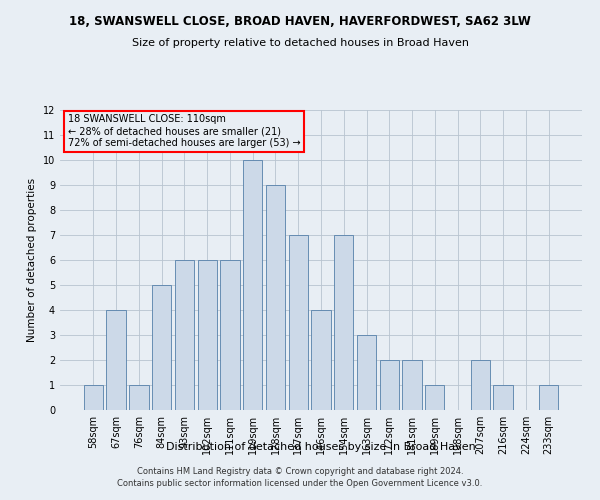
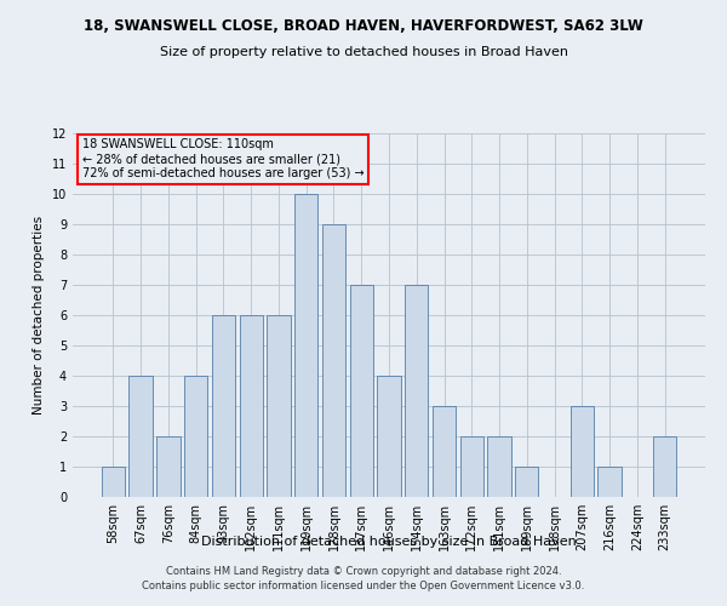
76sqm: 1 -> 2
84sqm: 5 -> 4
207sqm: 2 -> 3
233sqm: 1 -> 2
